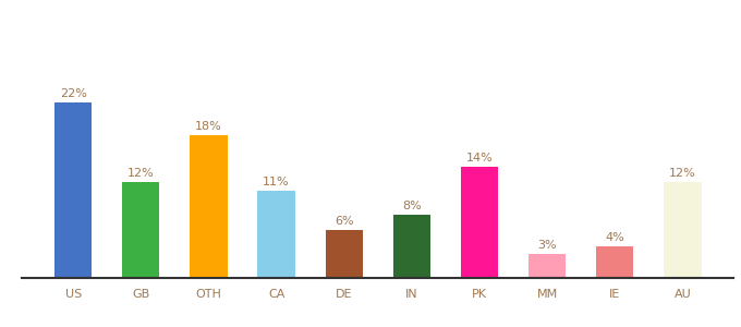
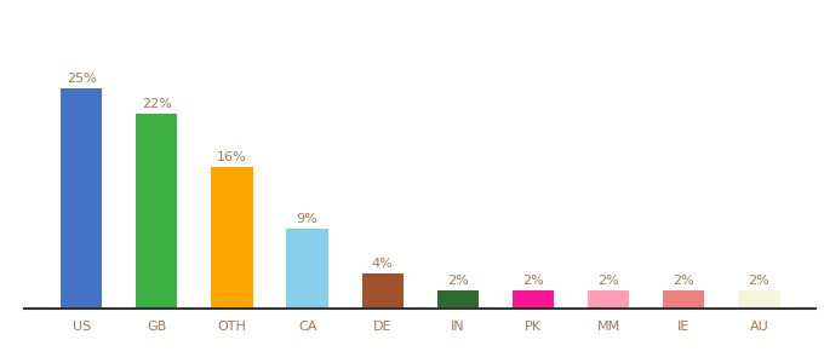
US: 22% -> 25%
GB: 12% -> 22%
OTH: 18% -> 16%
CA: 11% -> 9%
DE: 6% -> 4%
IN: 8% -> 2%
PK: 14% -> 2%
MM: 3% -> 2%
IE: 4% -> 2%
AU: 12% -> 2%
